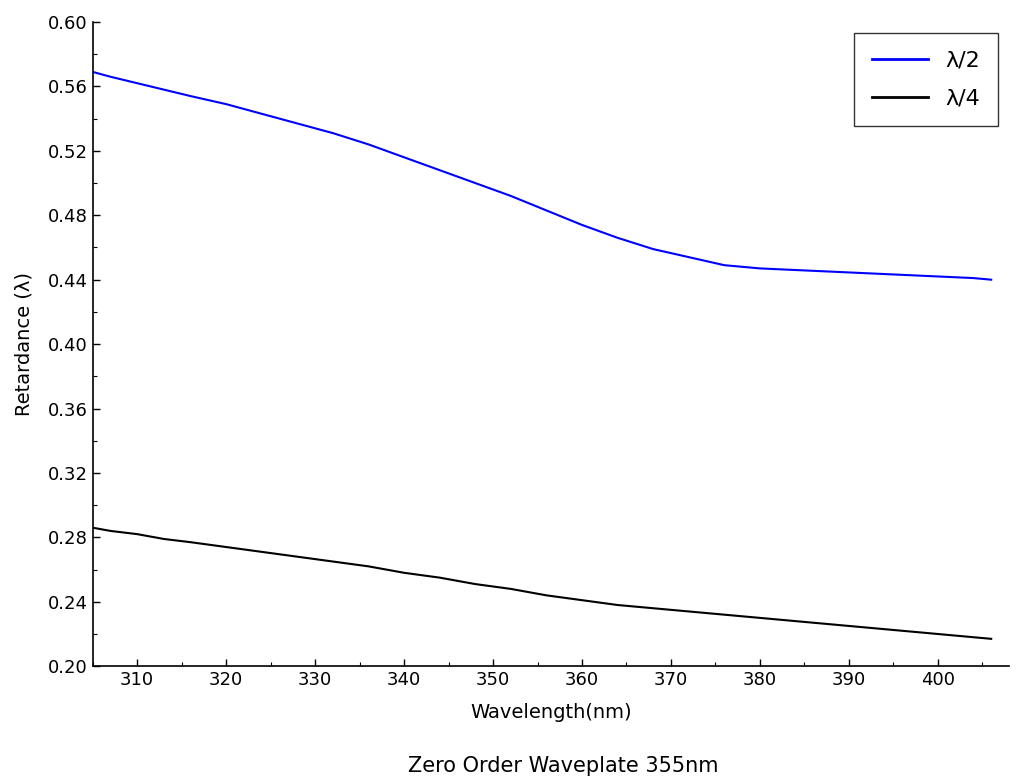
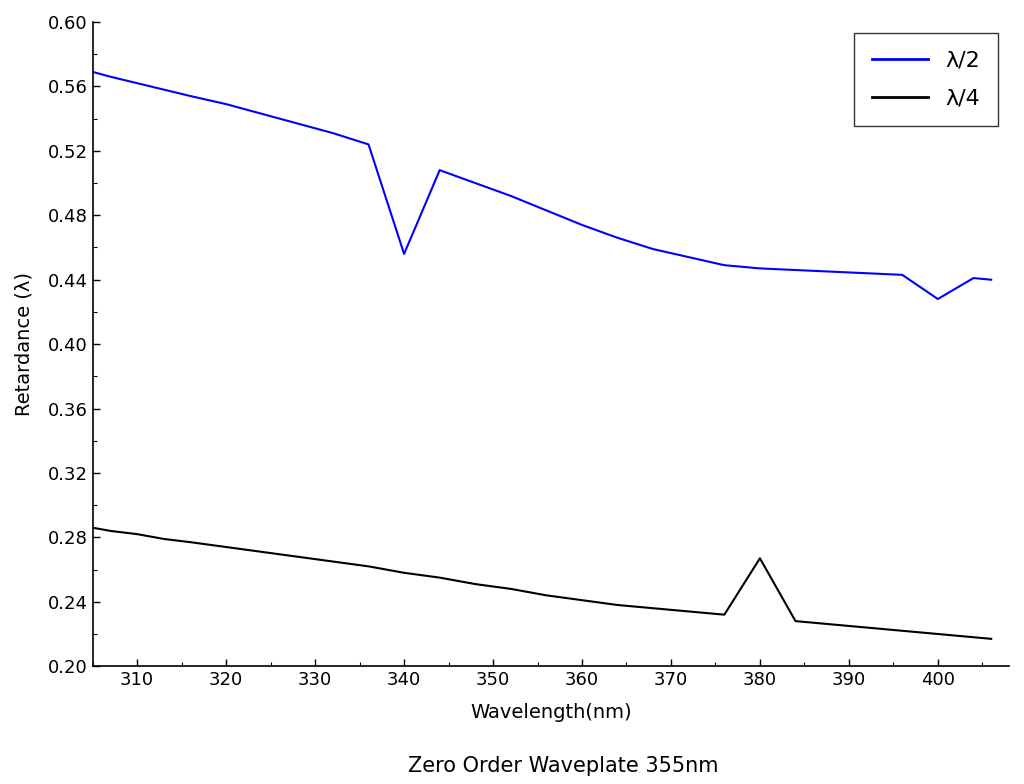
λ/2/340: 0.516 -> 0.456
λ/4/380: 0.230 -> 0.267
λ/2/400: 0.442 -> 0.428
